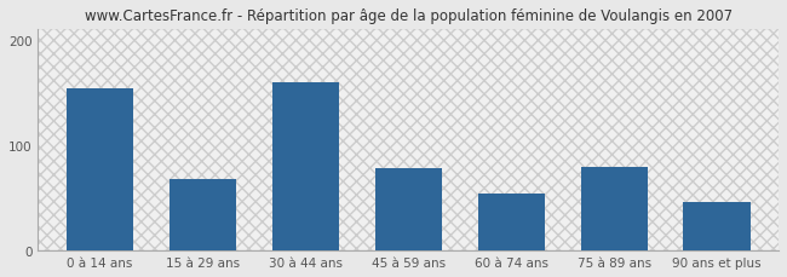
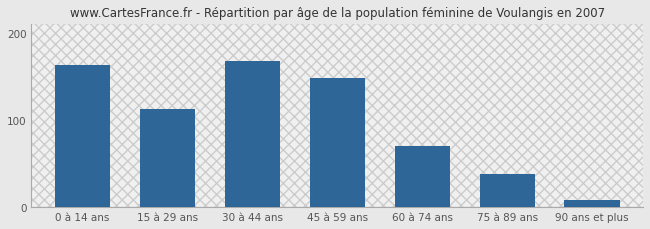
0 à 14 ans: 154 -> 163
15 à 29 ans: 68 -> 113
30 à 44 ans: 160 -> 168
45 à 59 ans: 78 -> 148
60 à 74 ans: 54 -> 70
75 à 89 ans: 80 -> 38
90 ans et plus: 46 -> 8
